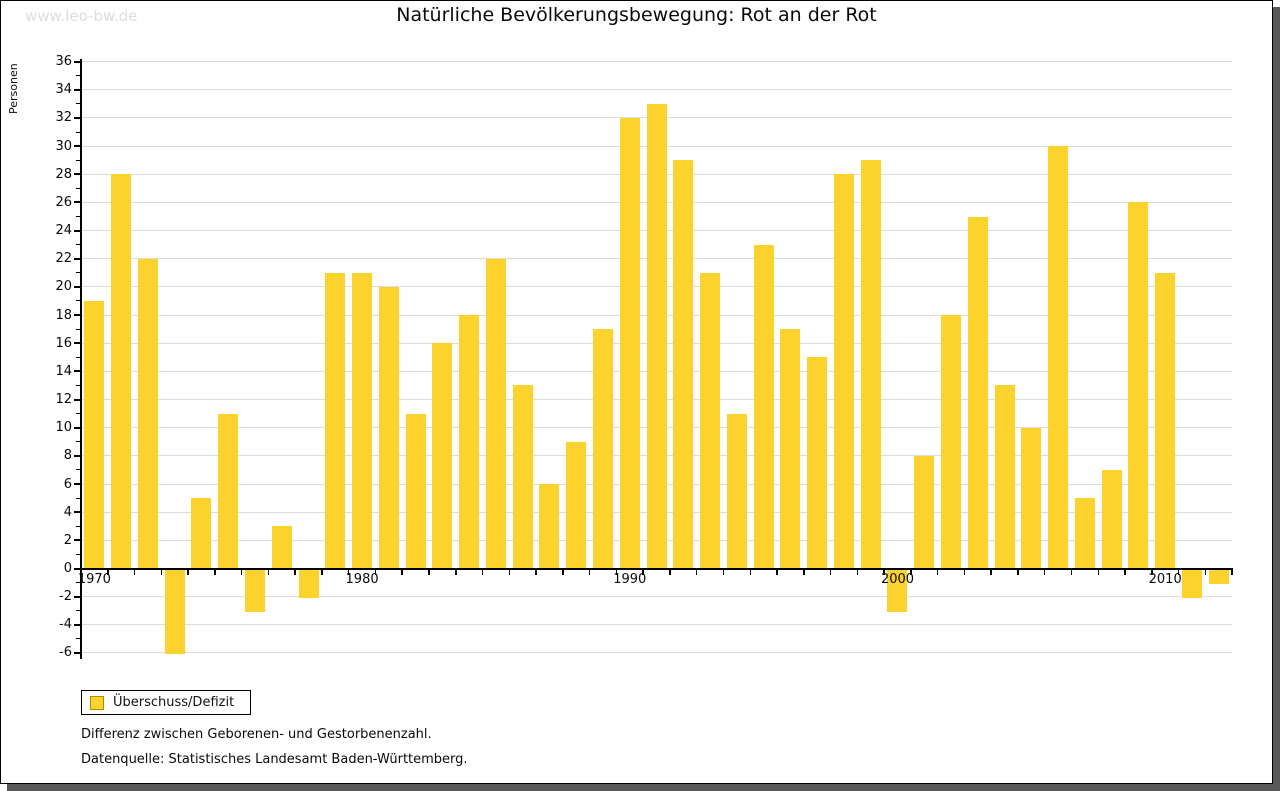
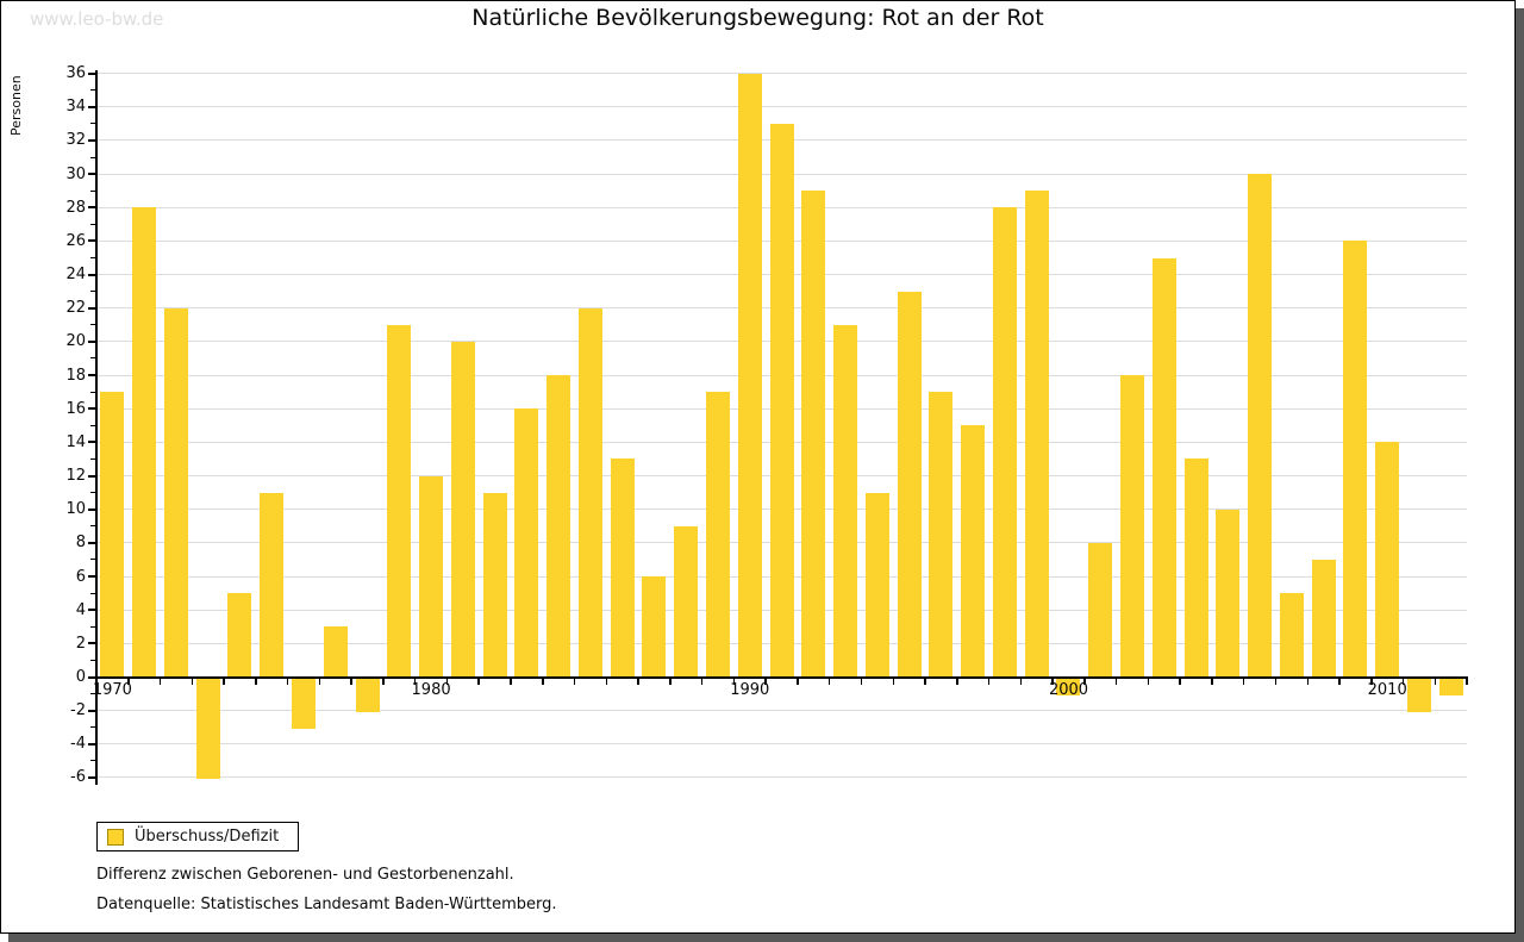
1970: 19 -> 17
1980: 21 -> 12
1990: 32 -> 36
2000: -3 -> -1
2010: 21 -> 14
